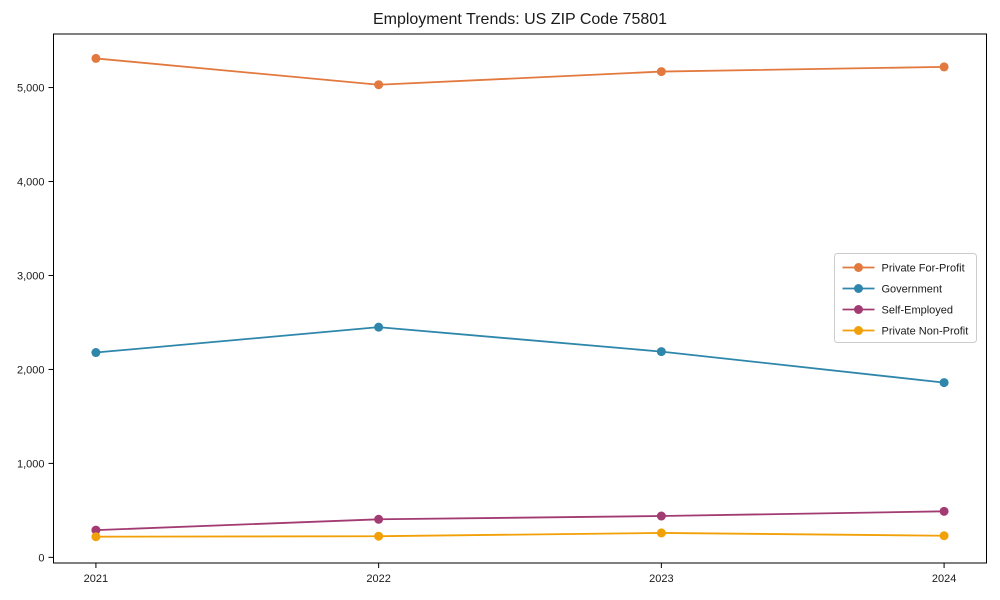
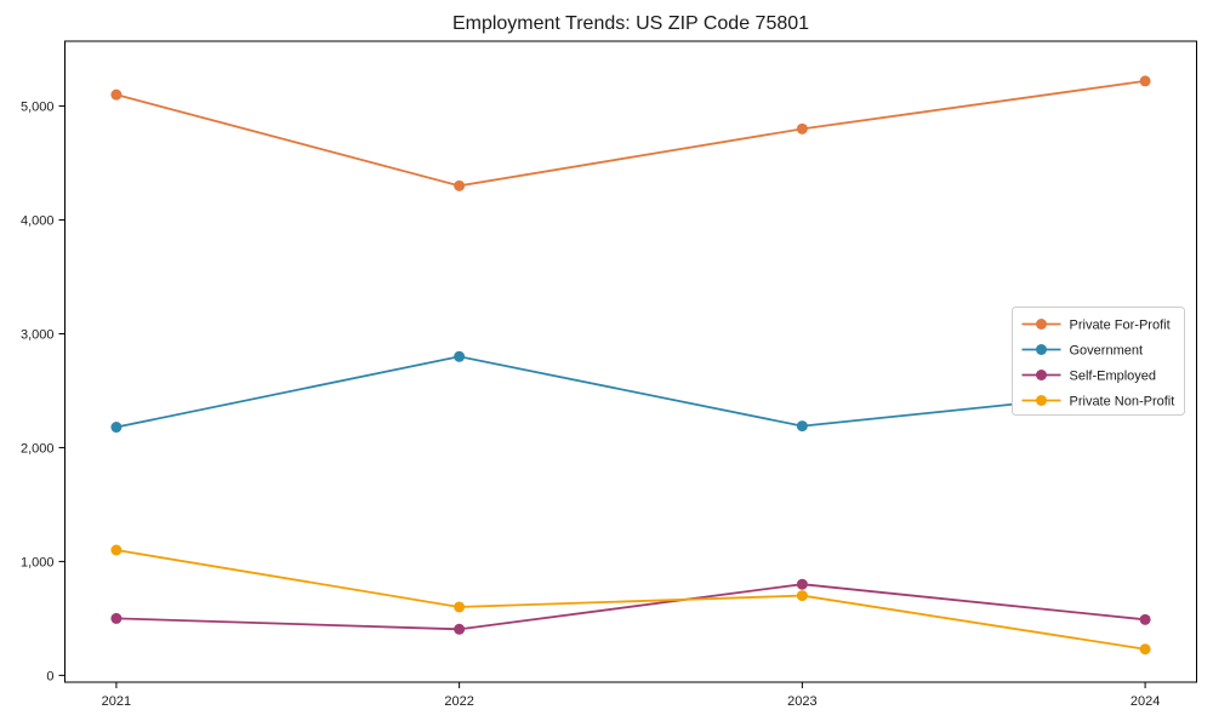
Private For-Profit/2021: 5300 -> 5100
Self-Employed/2021: 300 -> 500
Private Non-Profit/2021: 200 -> 1100
Private For-Profit/2022: 5000 -> 4300
Government/2022: 2400 -> 2800
Private Non-Profit/2022: 200 -> 600
Private For-Profit/2023: 5200 -> 4800
Self-Employed/2023: 400 -> 800
Private Non-Profit/2023: 300 -> 700
Government/2024: 1900 -> 2500
